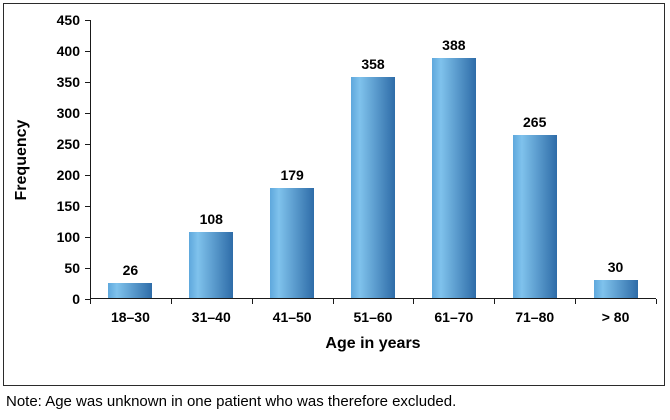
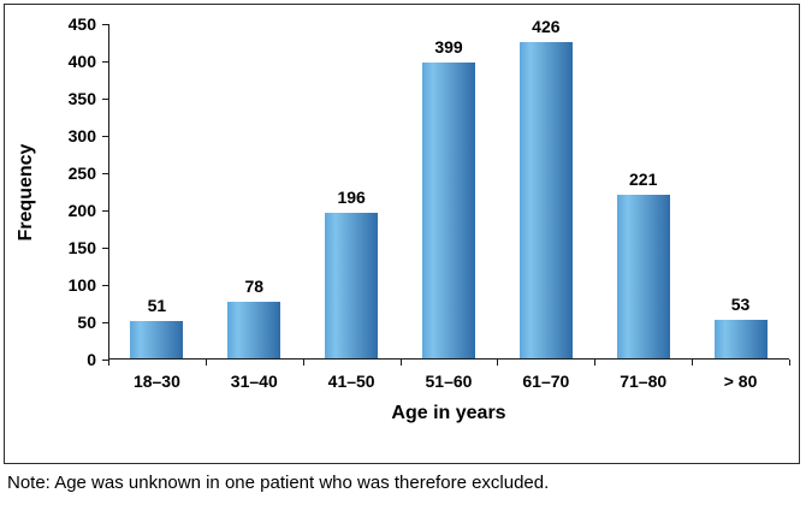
18–30: 26 -> 51
31–40: 108 -> 78
41–50: 179 -> 196
51–60: 358 -> 399
61–70: 388 -> 426
71–80: 265 -> 221
> 80: 30 -> 53
